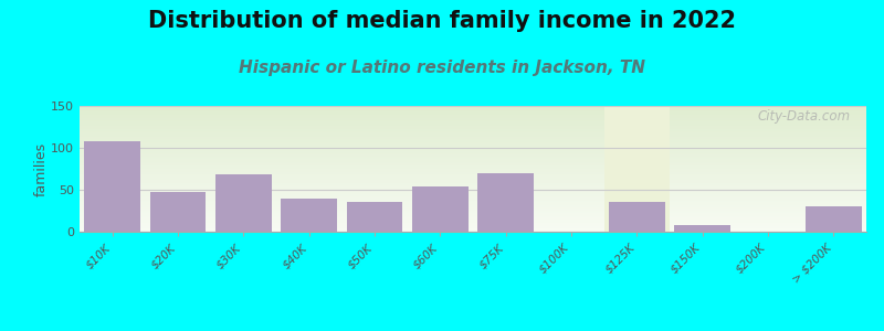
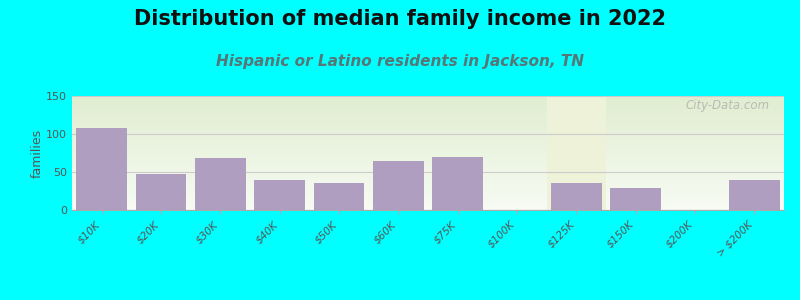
$60K: 54 -> 65
$150K: 8 -> 29
> $200K: 30 -> 40
